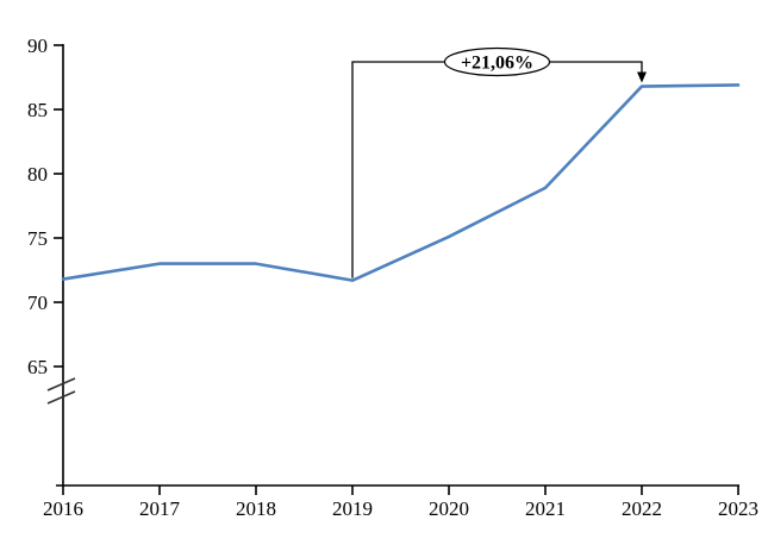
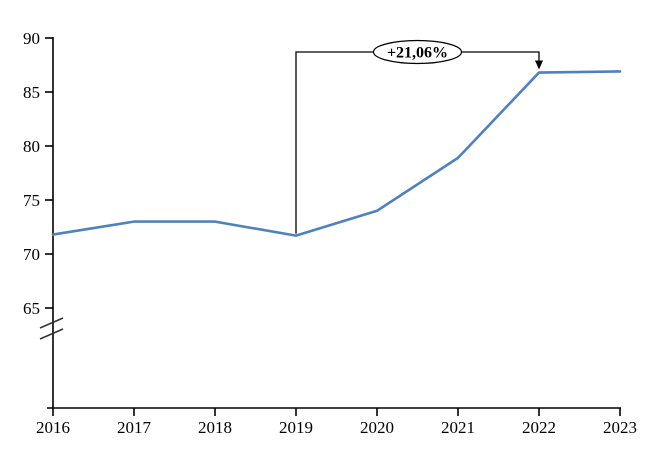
2020: 75.1 -> 74.0
